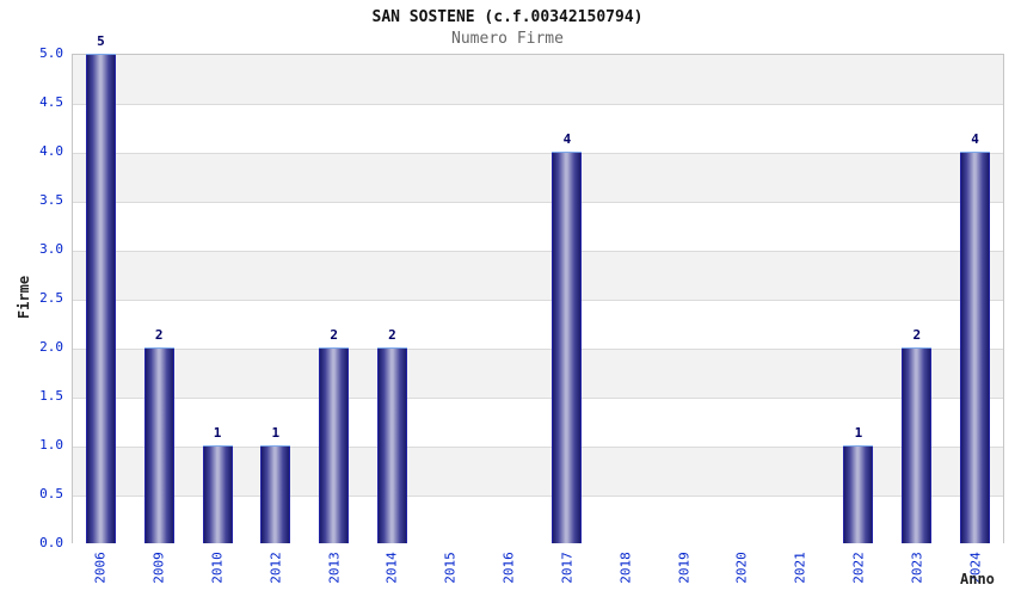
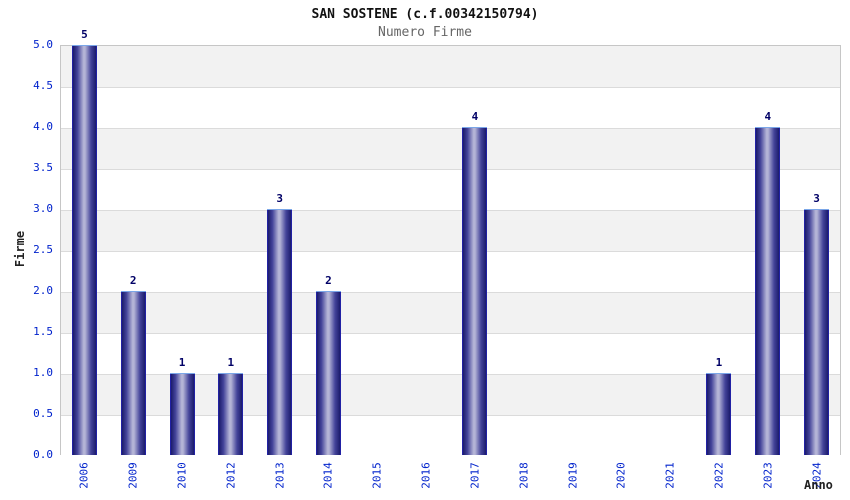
2013: 2 -> 3
2023: 2 -> 4
2024: 4 -> 3
